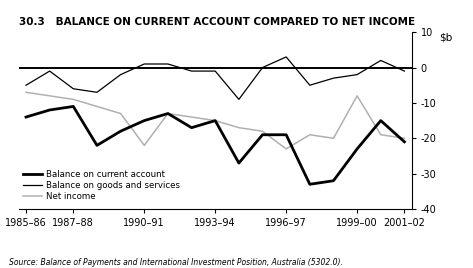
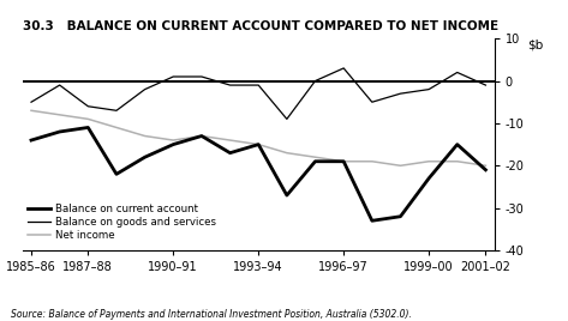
Net income/1990–91: -22 -> -14
Net income/1996–97: -23 -> -19
Net income/1999–00: -8 -> -19
